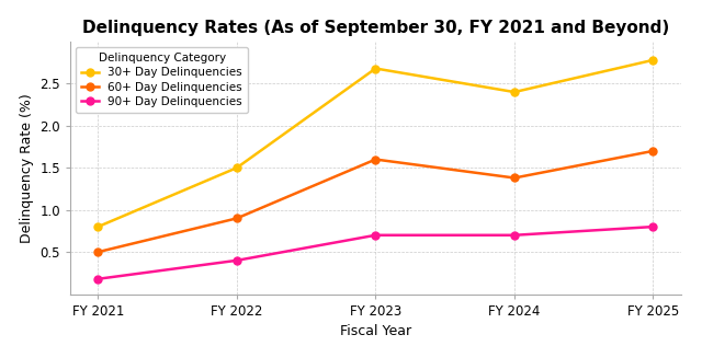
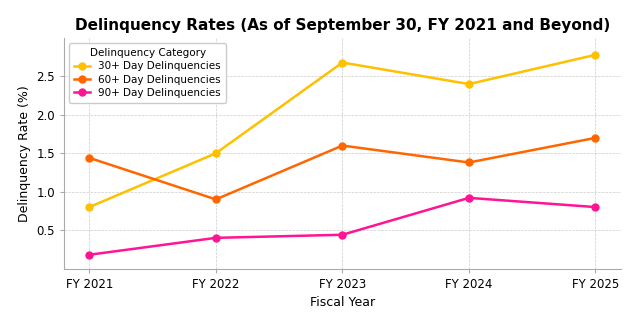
60+ Day Delinquencies/FY 2021: 0.50 -> 1.44
90+ Day Delinquencies/FY 2023: 0.70 -> 0.44
90+ Day Delinquencies/FY 2024: 0.70 -> 0.92
